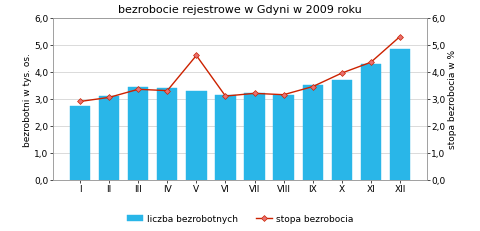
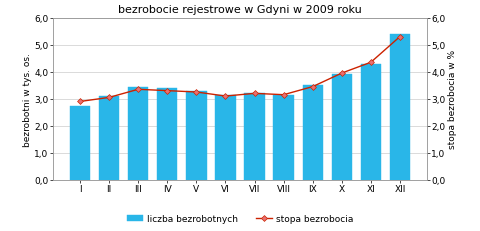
stopa bezrobocia/V: 4,60 -> 3,25
liczba bezrobotnych/X: 3,70 -> 3,90
liczba bezrobotnych/XII: 4,85 -> 5,38
